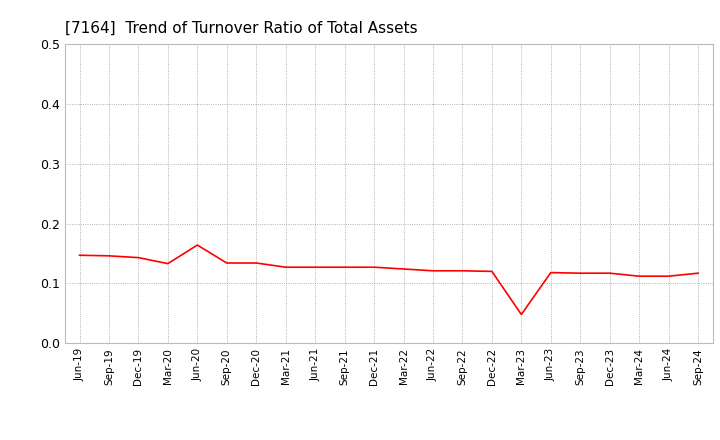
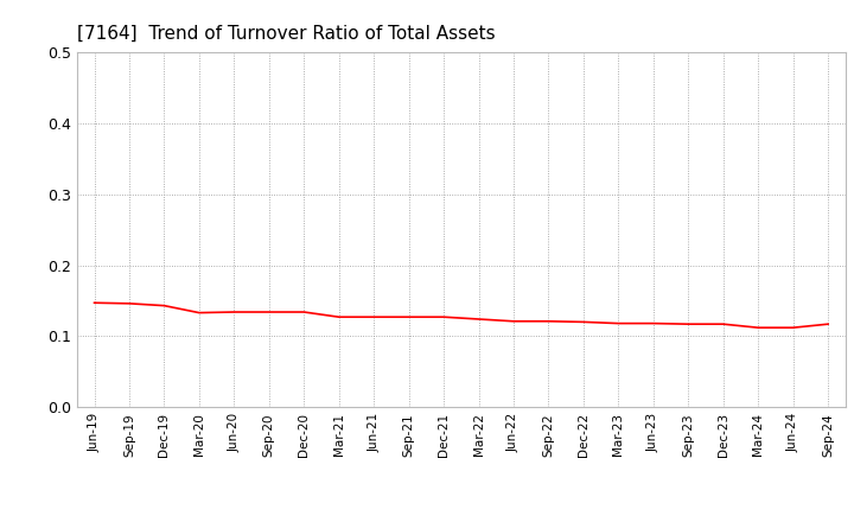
Jun-20: 0.164 -> 0.134
Mar-23: 0.048 -> 0.118
